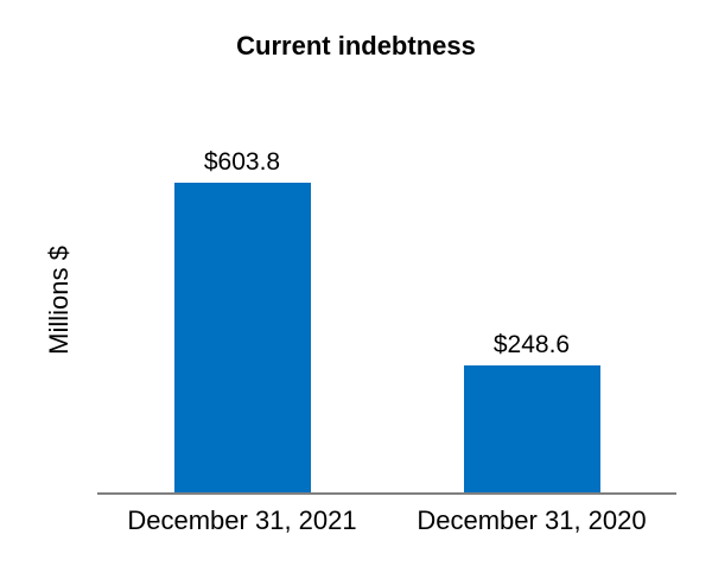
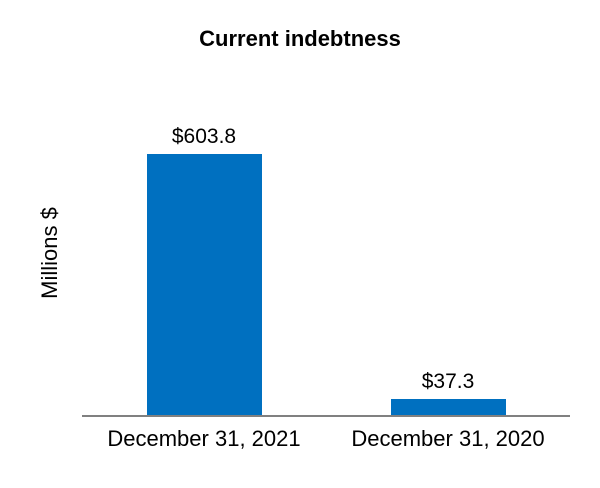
December 31, 2020: $248.6 -> $37.3
